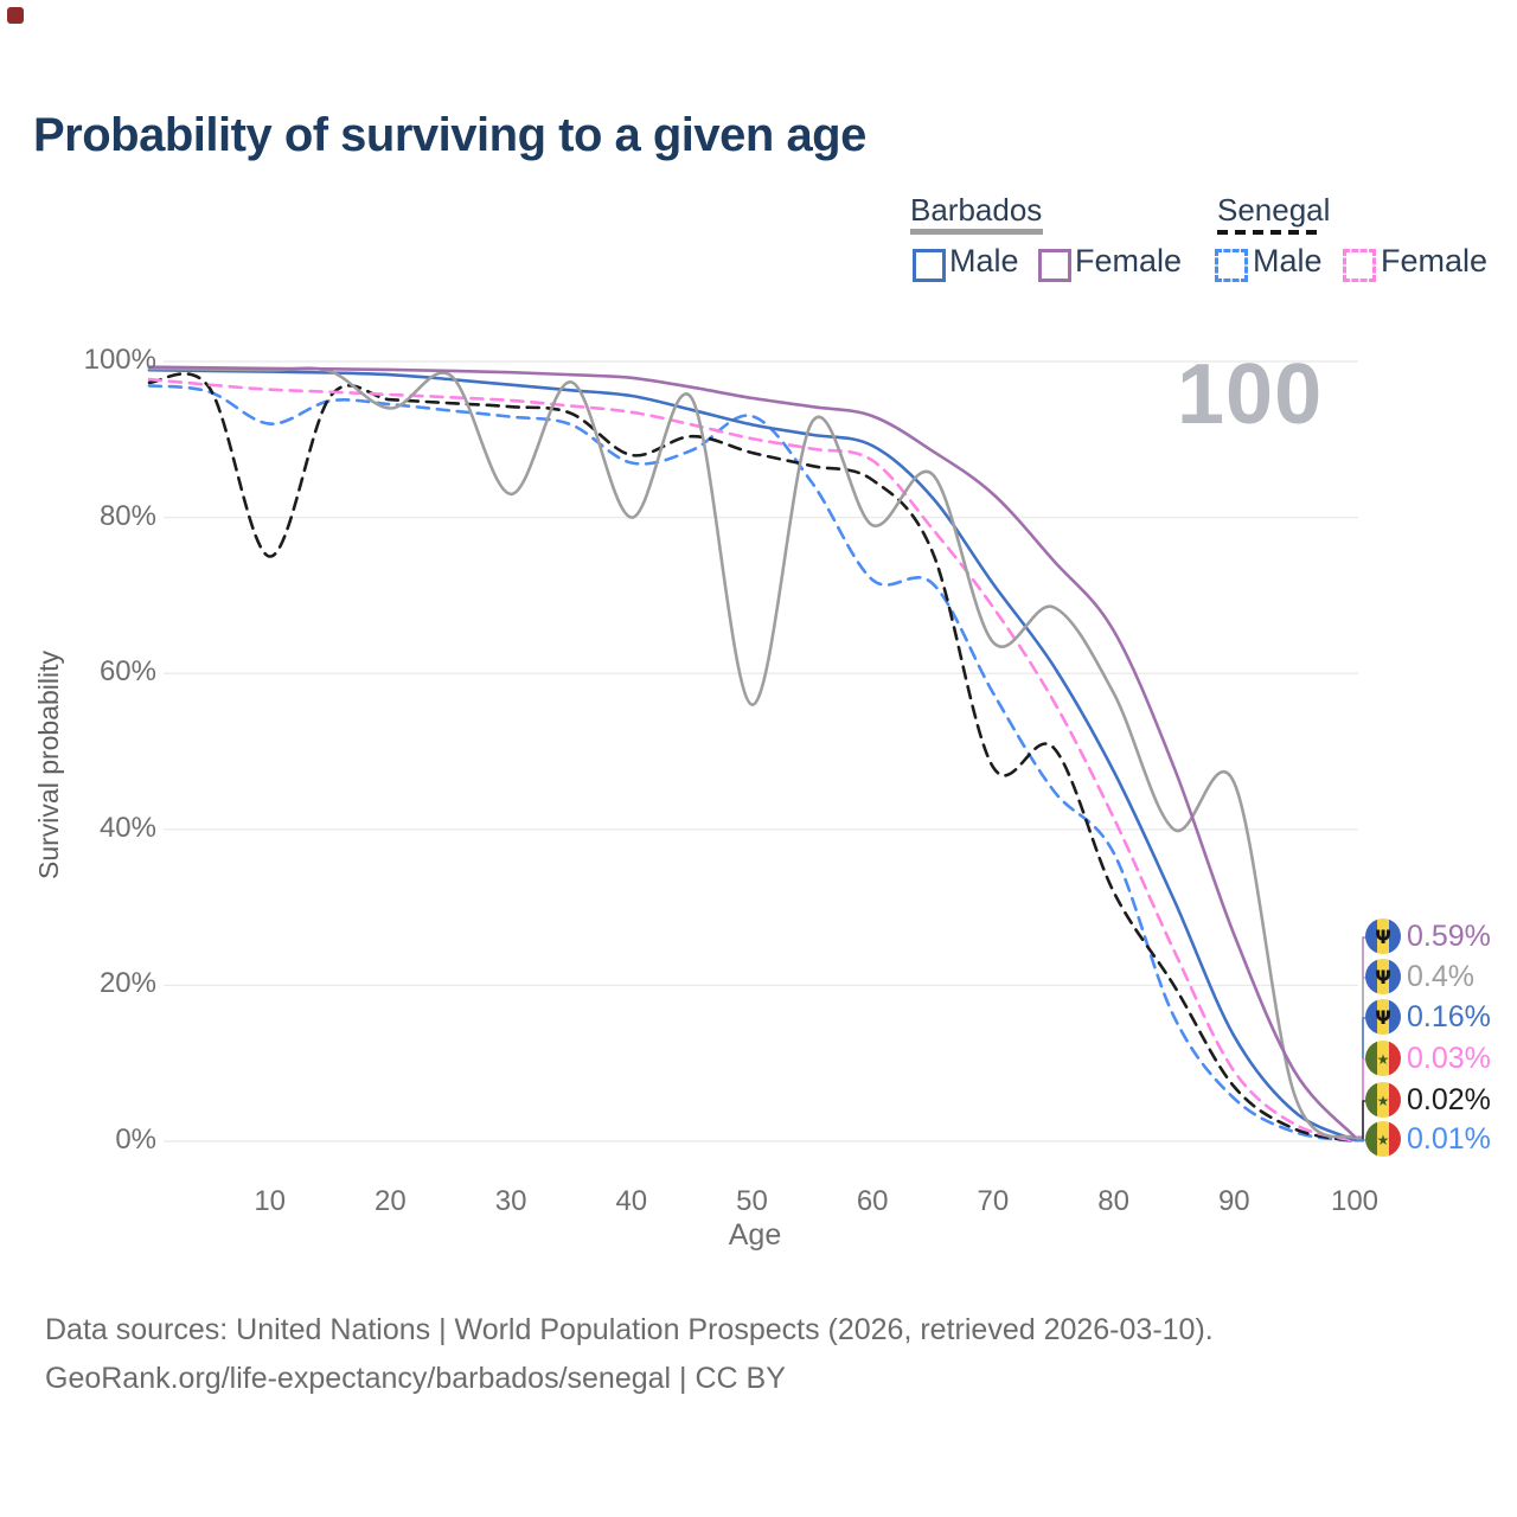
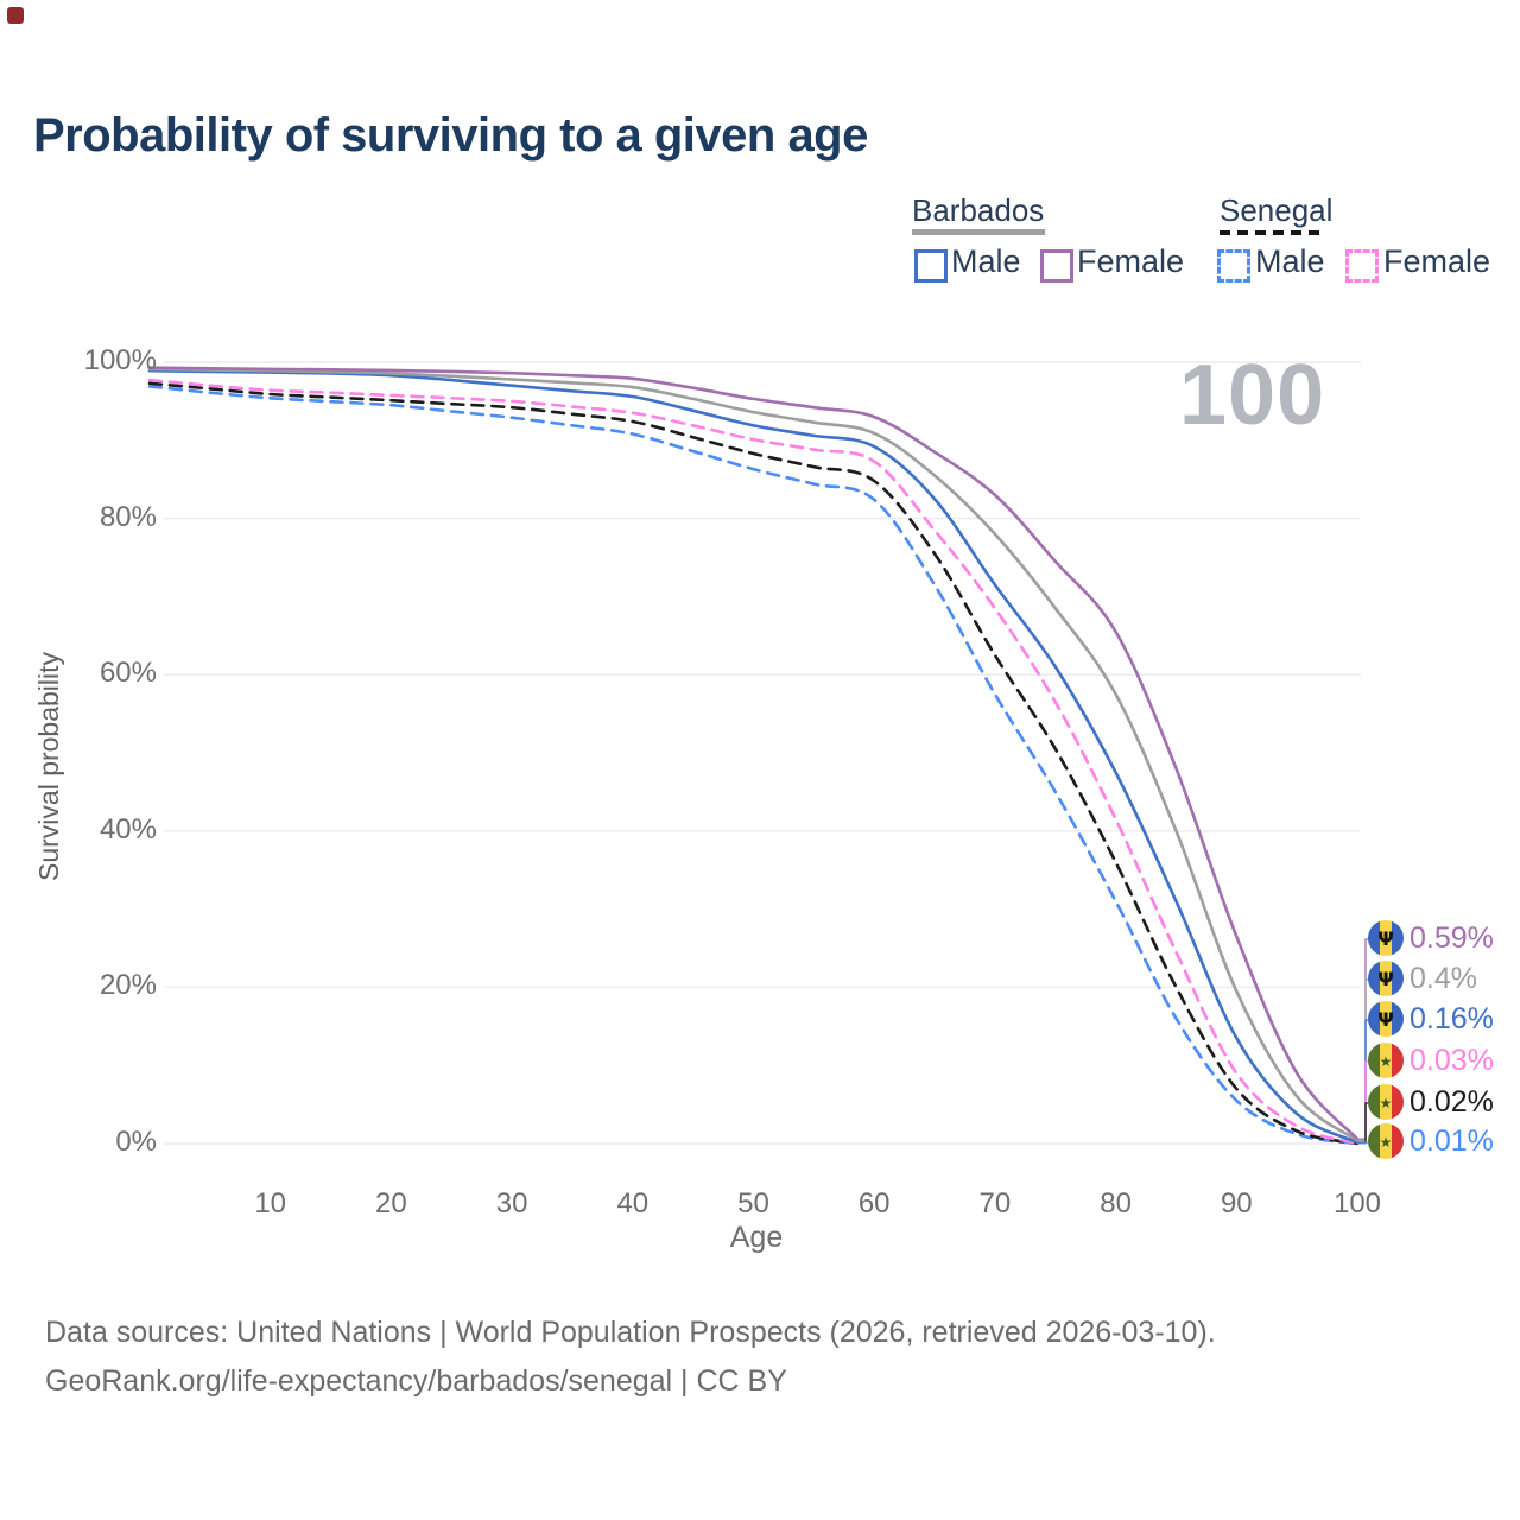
Senegal/10: 75% -> 96%
Senegal Male/10: 92% -> 95%
Barbados/20: 94% -> 99%
Barbados/30: 83% -> 98%
Barbados/40: 80% -> 97%
Senegal/40: 88% -> 92%
Senegal Male/40: 87% -> 91%
Barbados/50: 56% -> 94%
Senegal Male/50: 93% -> 86%
Barbados/60: 79% -> 91%
Senegal Male/60: 72% -> 82%
Barbados/70: 64% -> 78%
Senegal/70: 48% -> 62%
Senegal/80: 32% -> 36%
Senegal Male/80: 37% -> 31%
Barbados/90: 46% -> 20%
